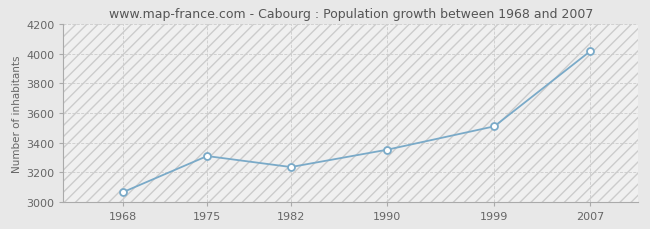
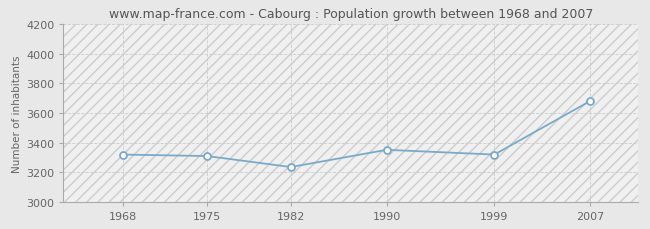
1968: 3070 -> 3320
1999: 3510 -> 3320
2007: 4020 -> 3680
